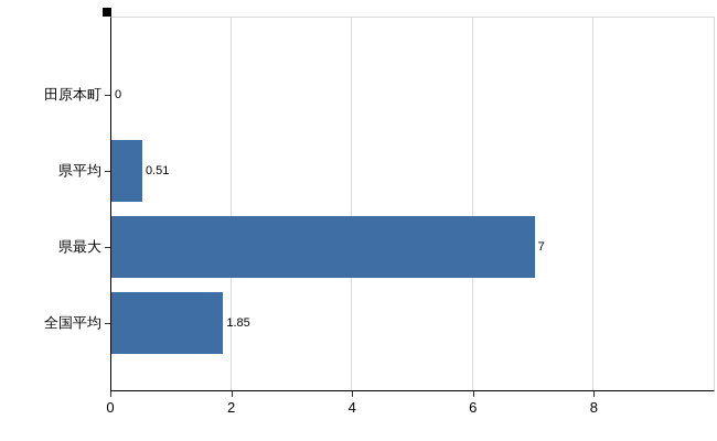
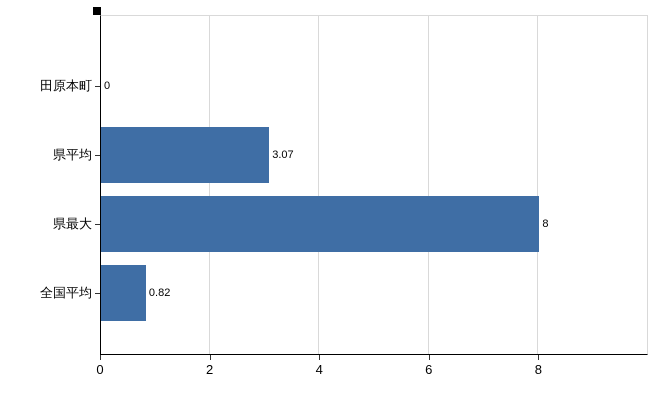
県平均: 0.51 -> 3.07
県最大: 7 -> 8
全国平均: 1.85 -> 0.82
